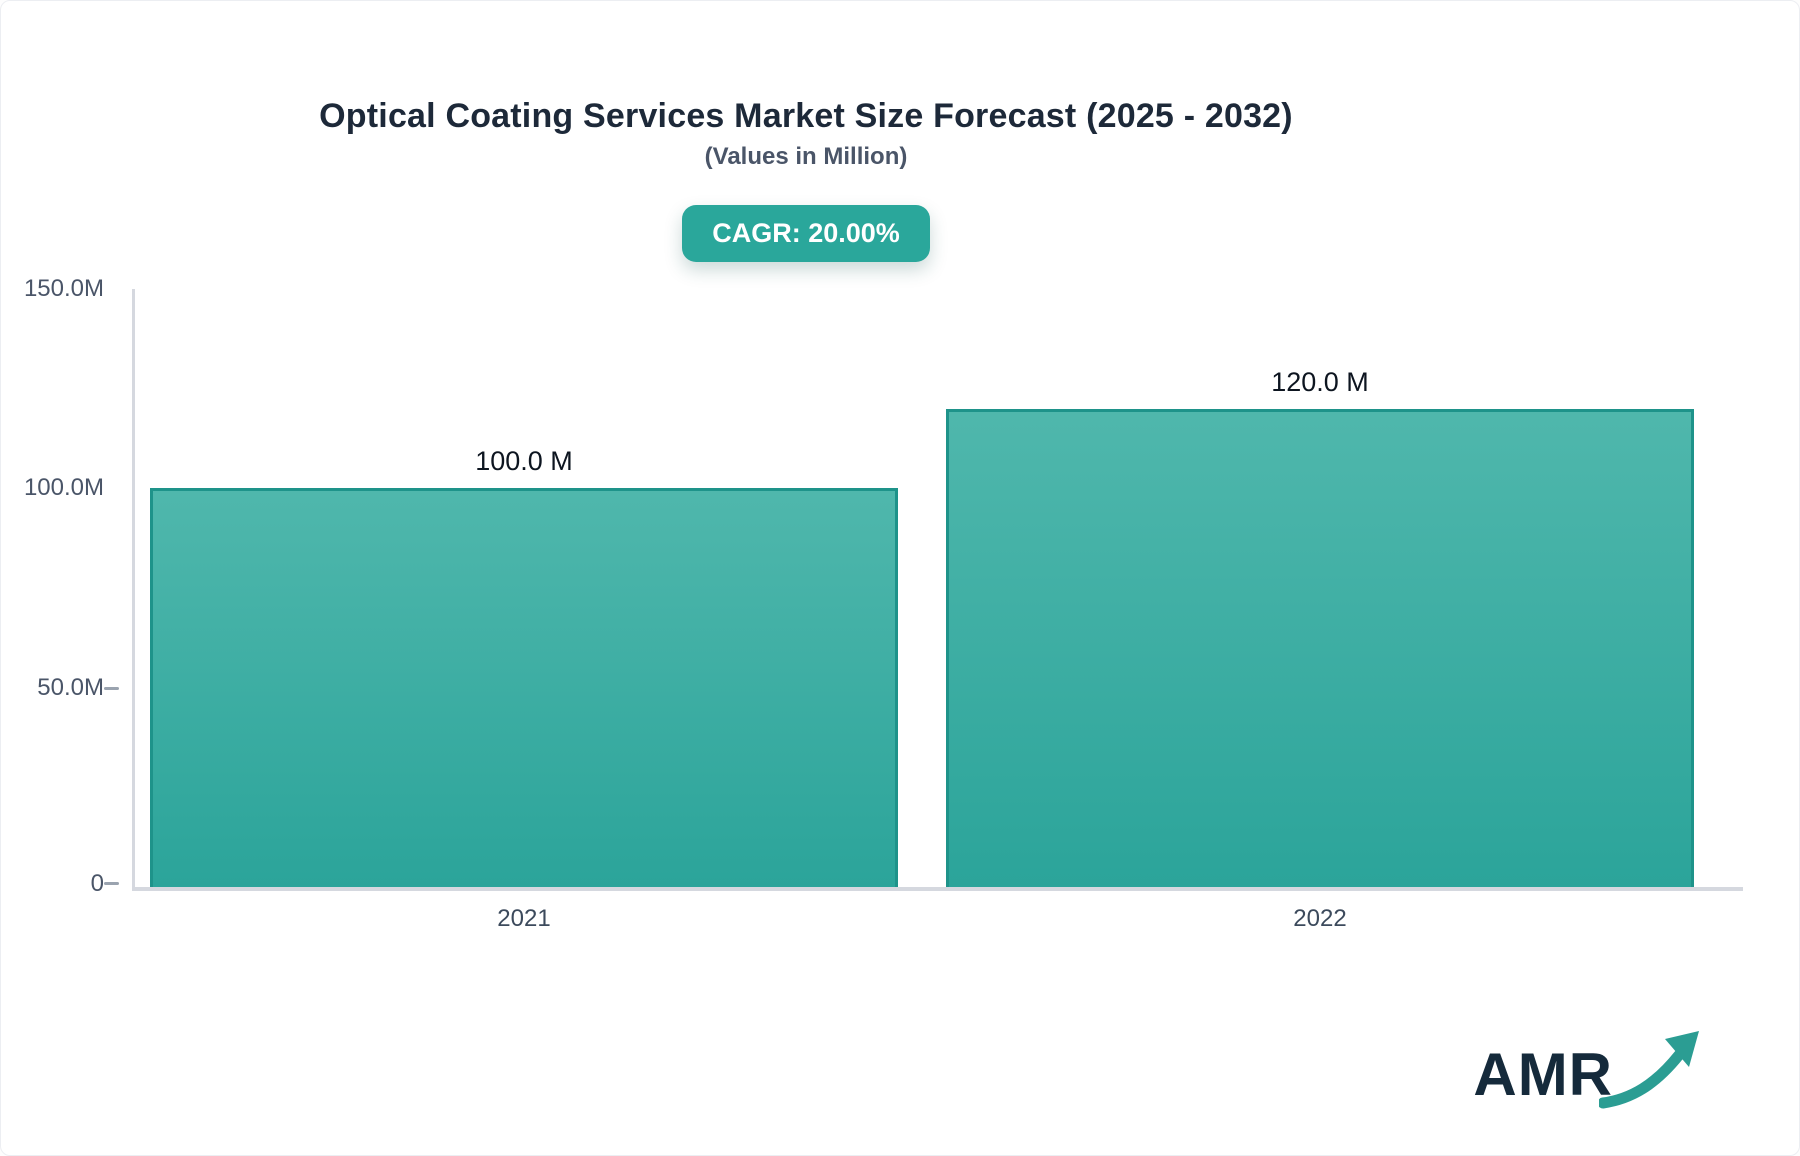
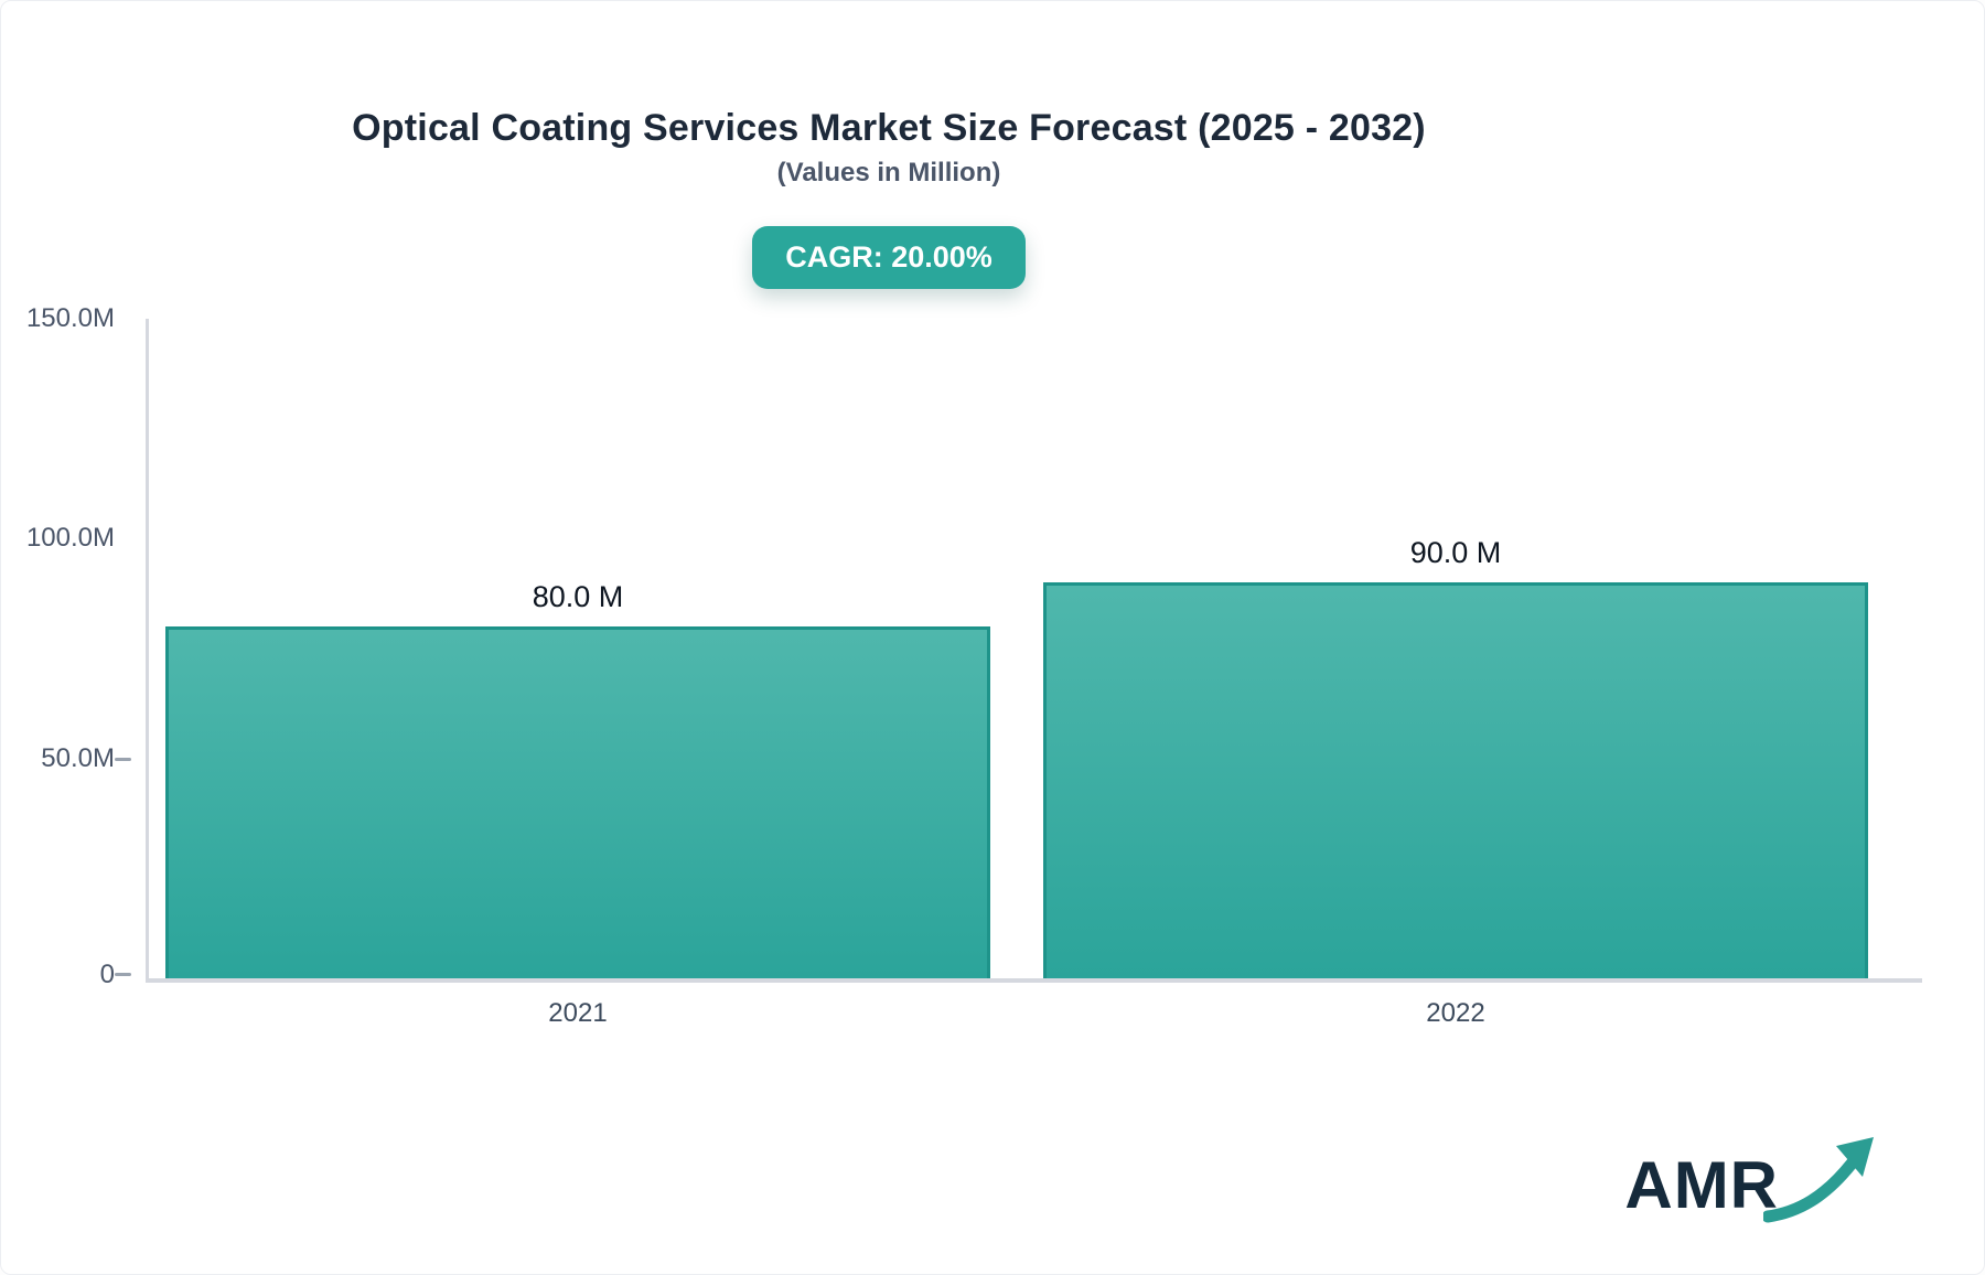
2021: 100.0 -> 80.0
2022: 120.0 -> 90.0
